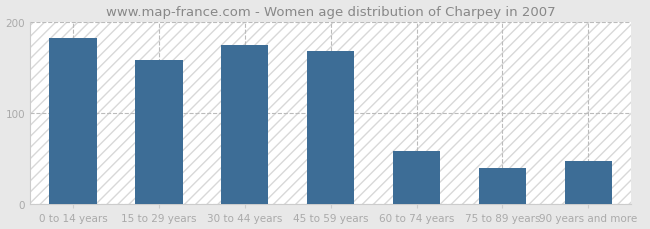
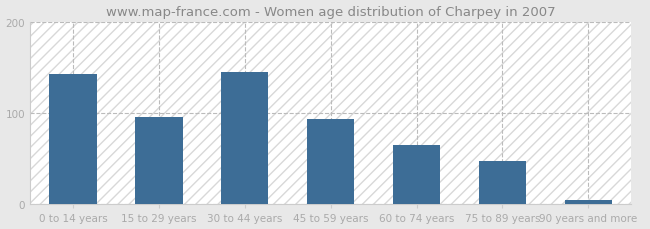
0 to 14 years: 182 -> 143
15 to 29 years: 158 -> 96
30 to 44 years: 174 -> 145
45 to 59 years: 168 -> 93
60 to 74 years: 58 -> 65
75 to 89 years: 40 -> 48
90 years and more: 48 -> 5
